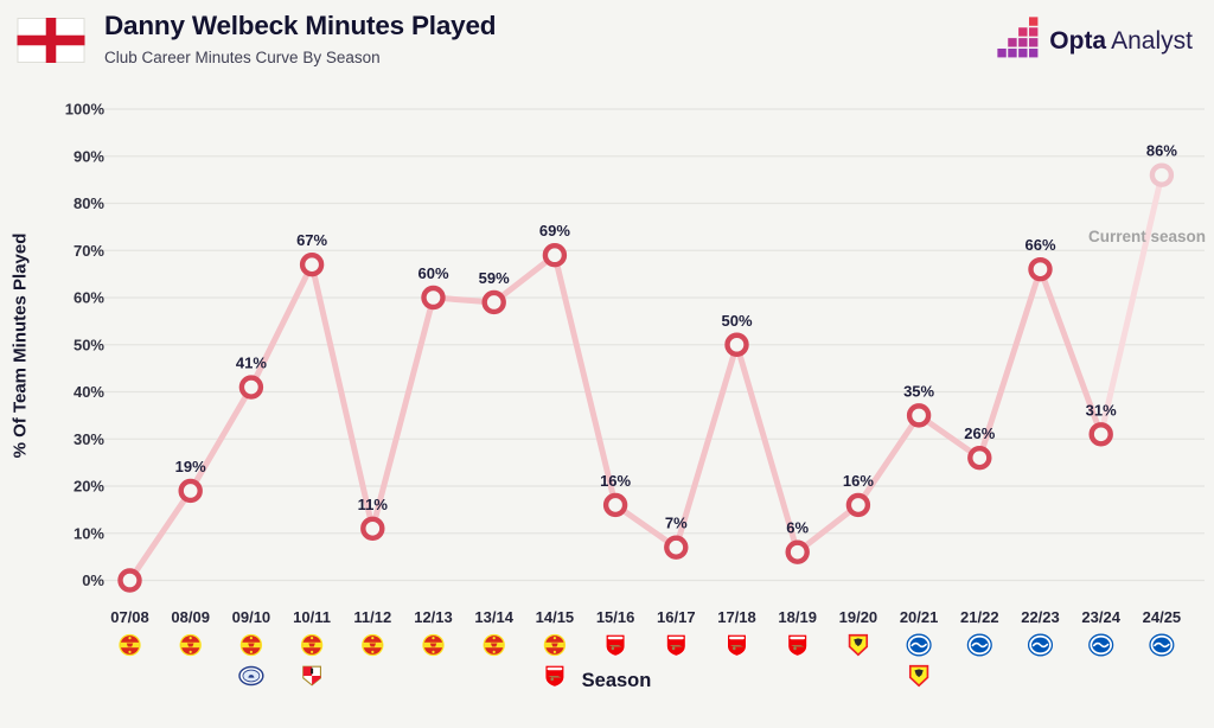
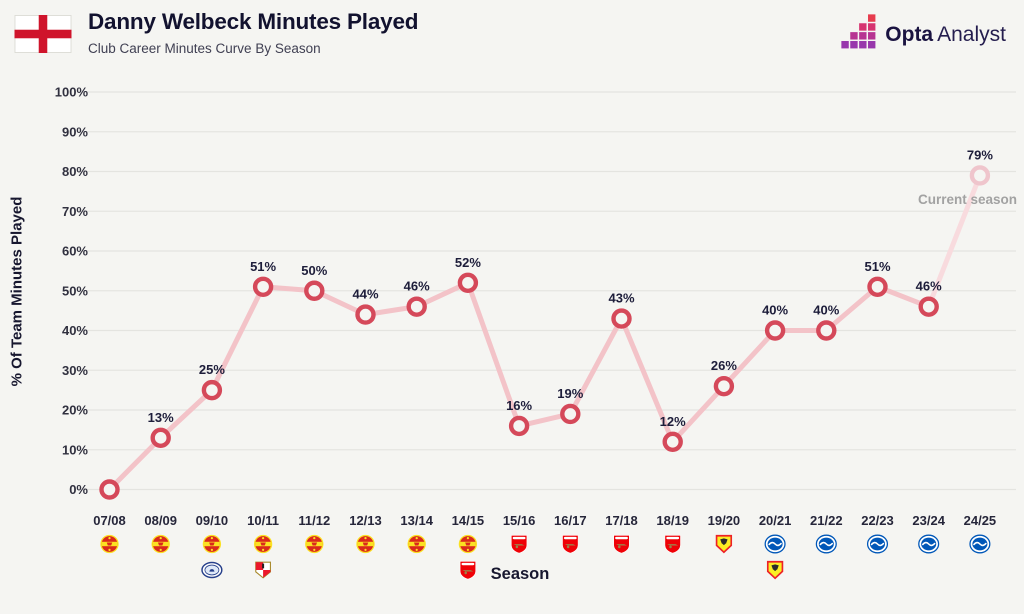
08/09: 19% -> 13%
09/10: 41% -> 25%
10/11: 67% -> 51%
11/12: 11% -> 50%
12/13: 60% -> 44%
13/14: 59% -> 46%
14/15: 69% -> 52%
16/17: 7% -> 19%
17/18: 50% -> 43%
18/19: 6% -> 12%
19/20: 16% -> 26%
20/21: 35% -> 40%
21/22: 26% -> 40%
22/23: 66% -> 51%
23/24: 31% -> 46%
24/25: 86% -> 79%
